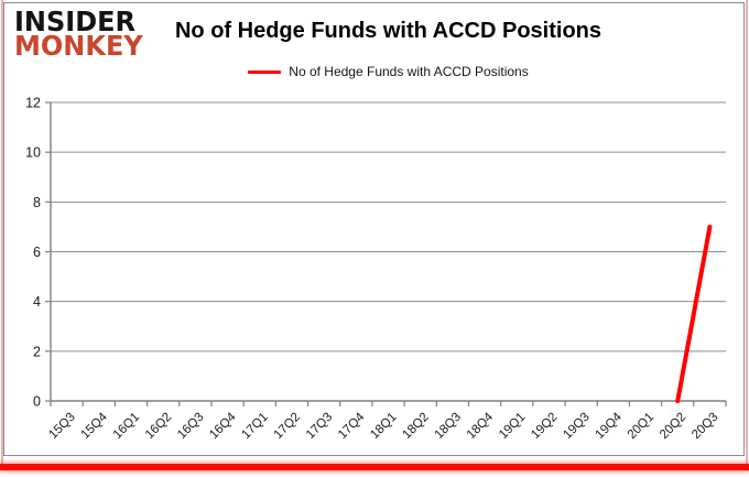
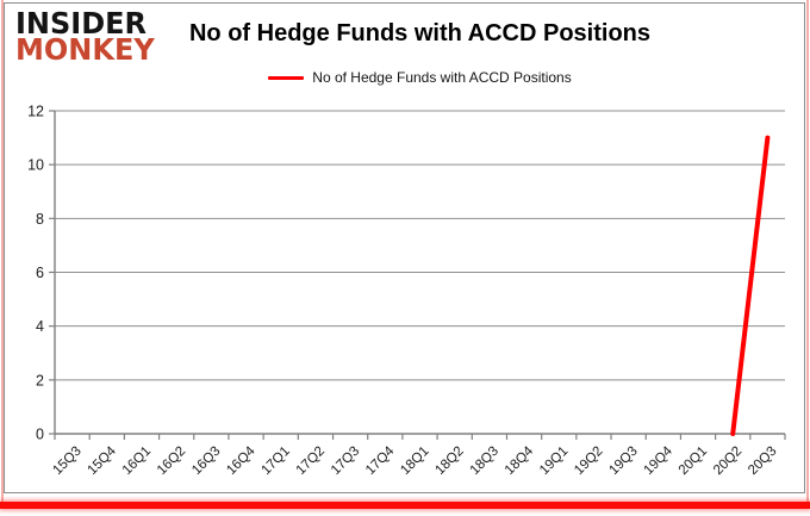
20Q3: 7 -> 11
